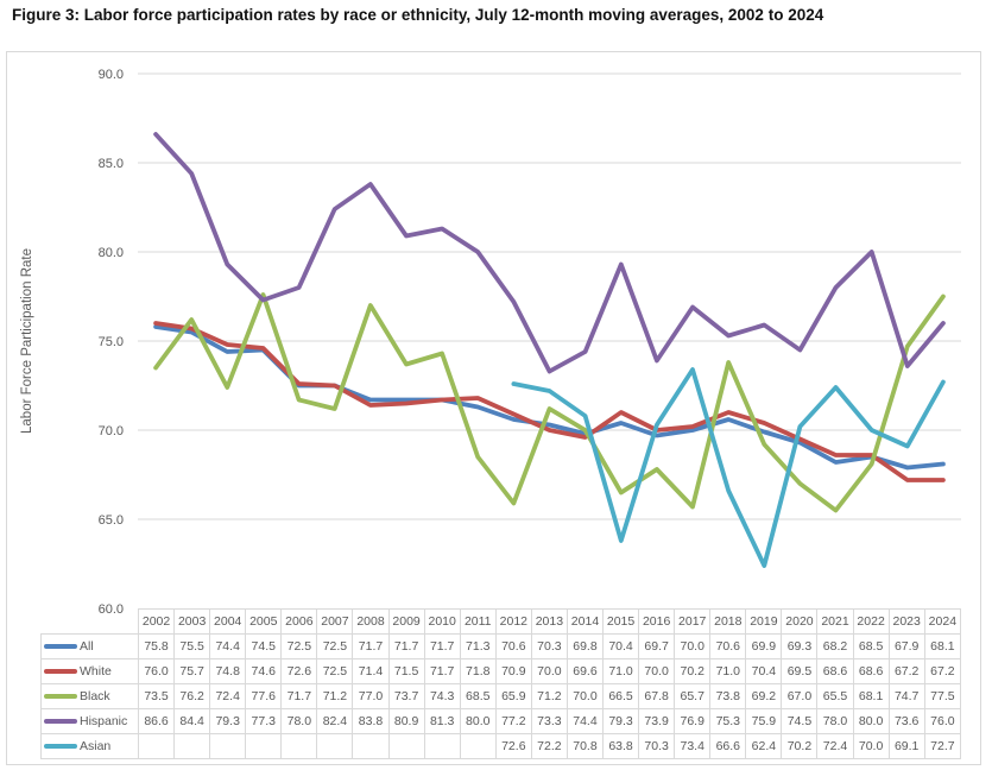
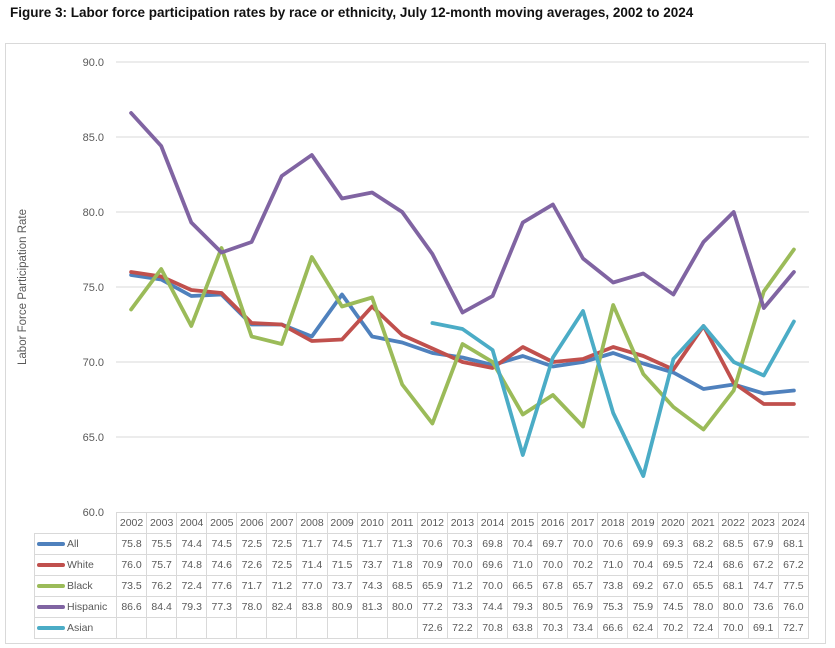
All/2009: 71.7 -> 74.5
White/2010: 71.7 -> 73.7
Hispanic/2016: 73.9 -> 80.5
White/2021: 68.6 -> 72.4
